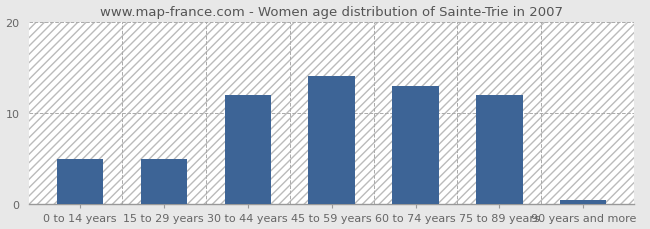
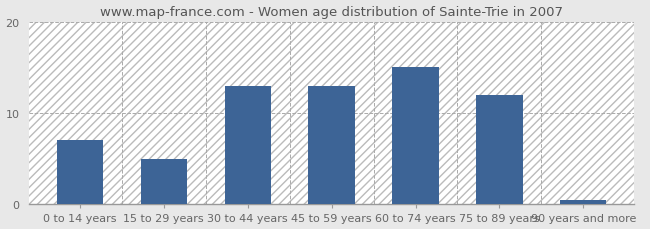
0 to 14 years: 5.0 -> 7.0
30 to 44 years: 12.0 -> 13.0
45 to 59 years: 14.0 -> 13.0
60 to 74 years: 13.0 -> 15.0
